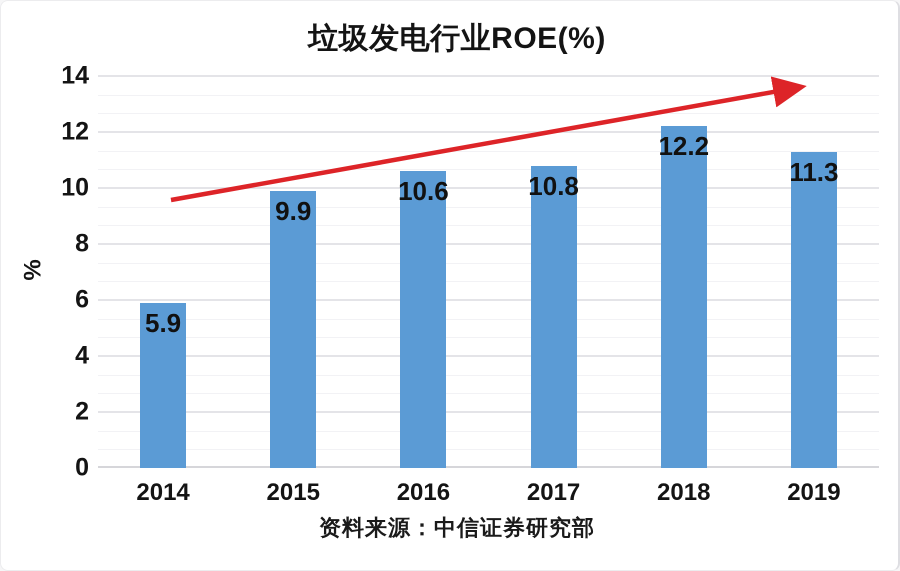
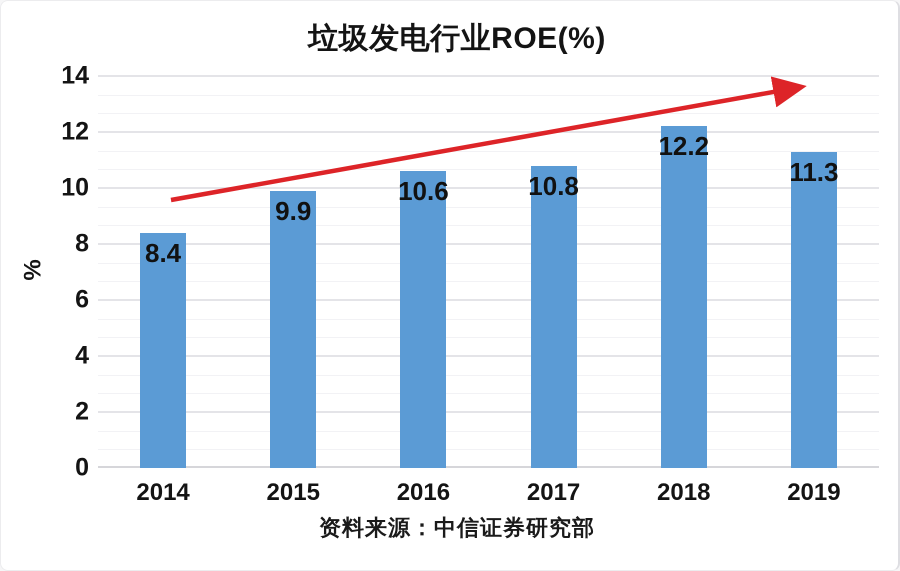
2014: 5.9 -> 8.4
